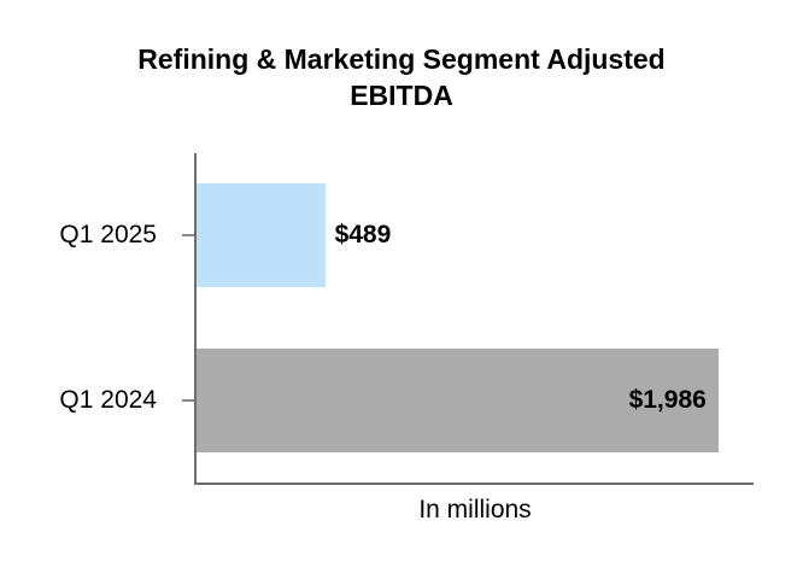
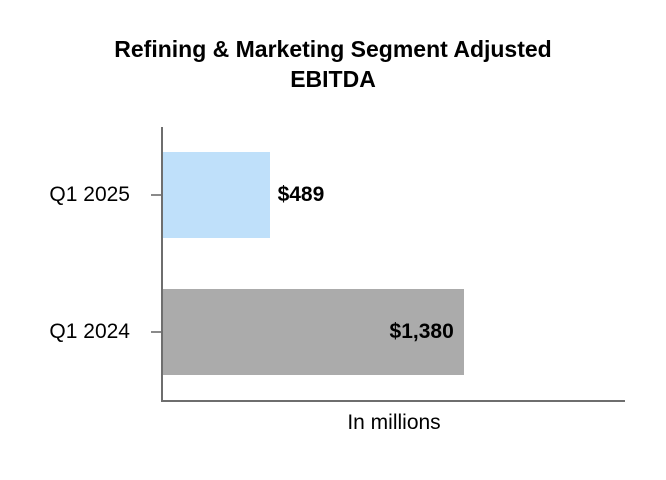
Q1 2024: $1,986 -> $1,380
